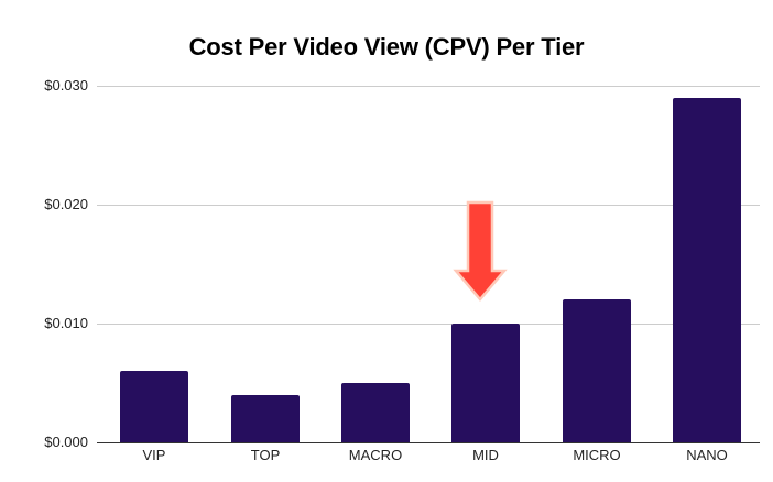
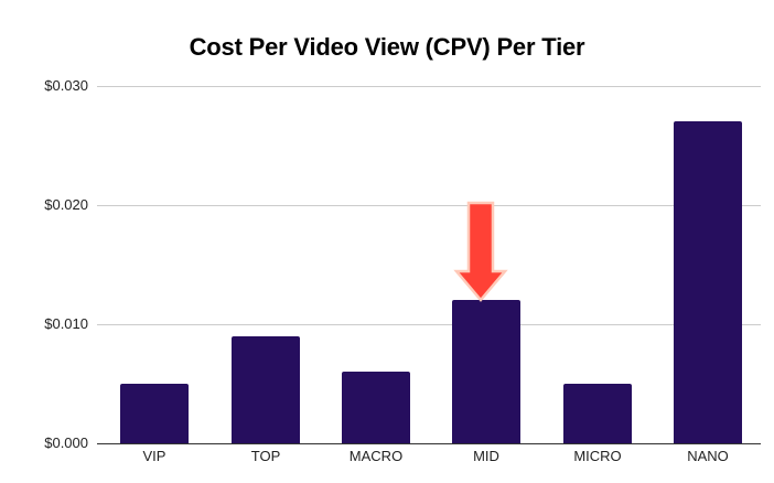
VIP: $0.006 -> $0.005
TOP: $0.004 -> $0.009
MACRO: $0.005 -> $0.006
MID: $0.010 -> $0.012
MICRO: $0.012 -> $0.005
NANO: $0.029 -> $0.027
